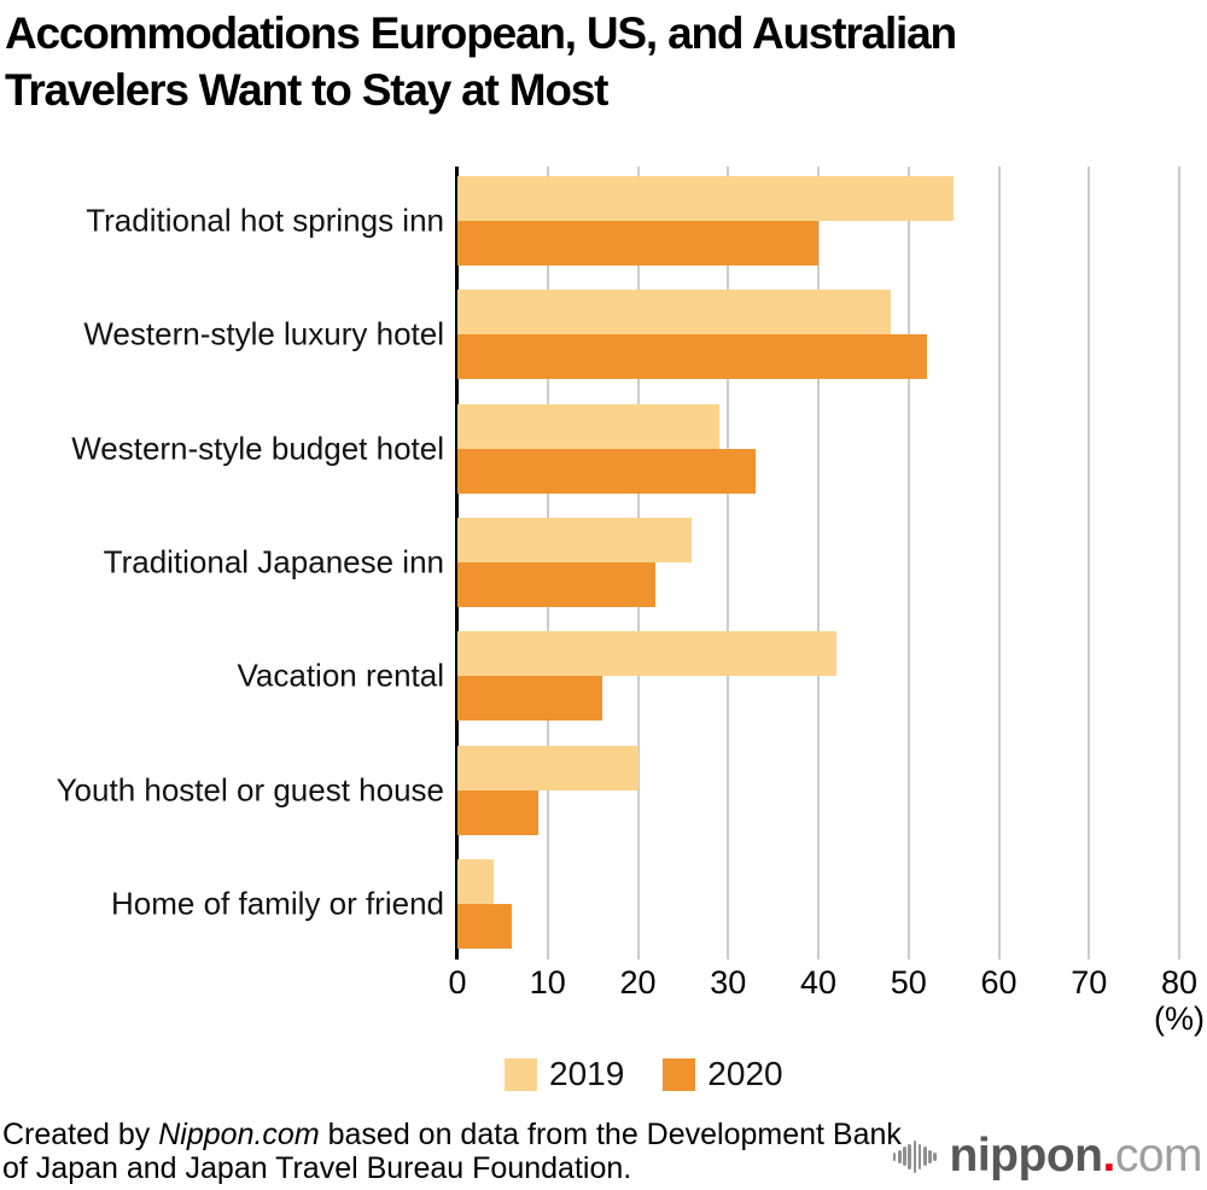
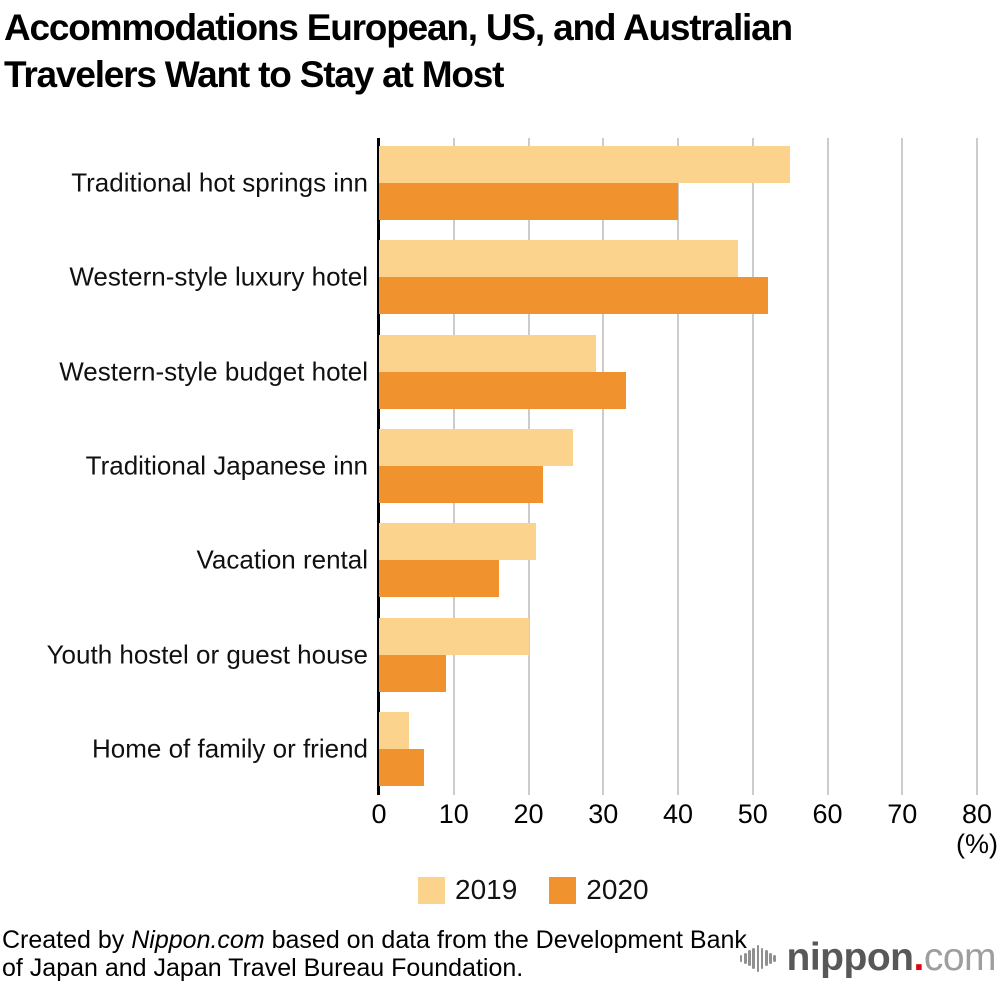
2019/Vacation rental: 42 -> 21
